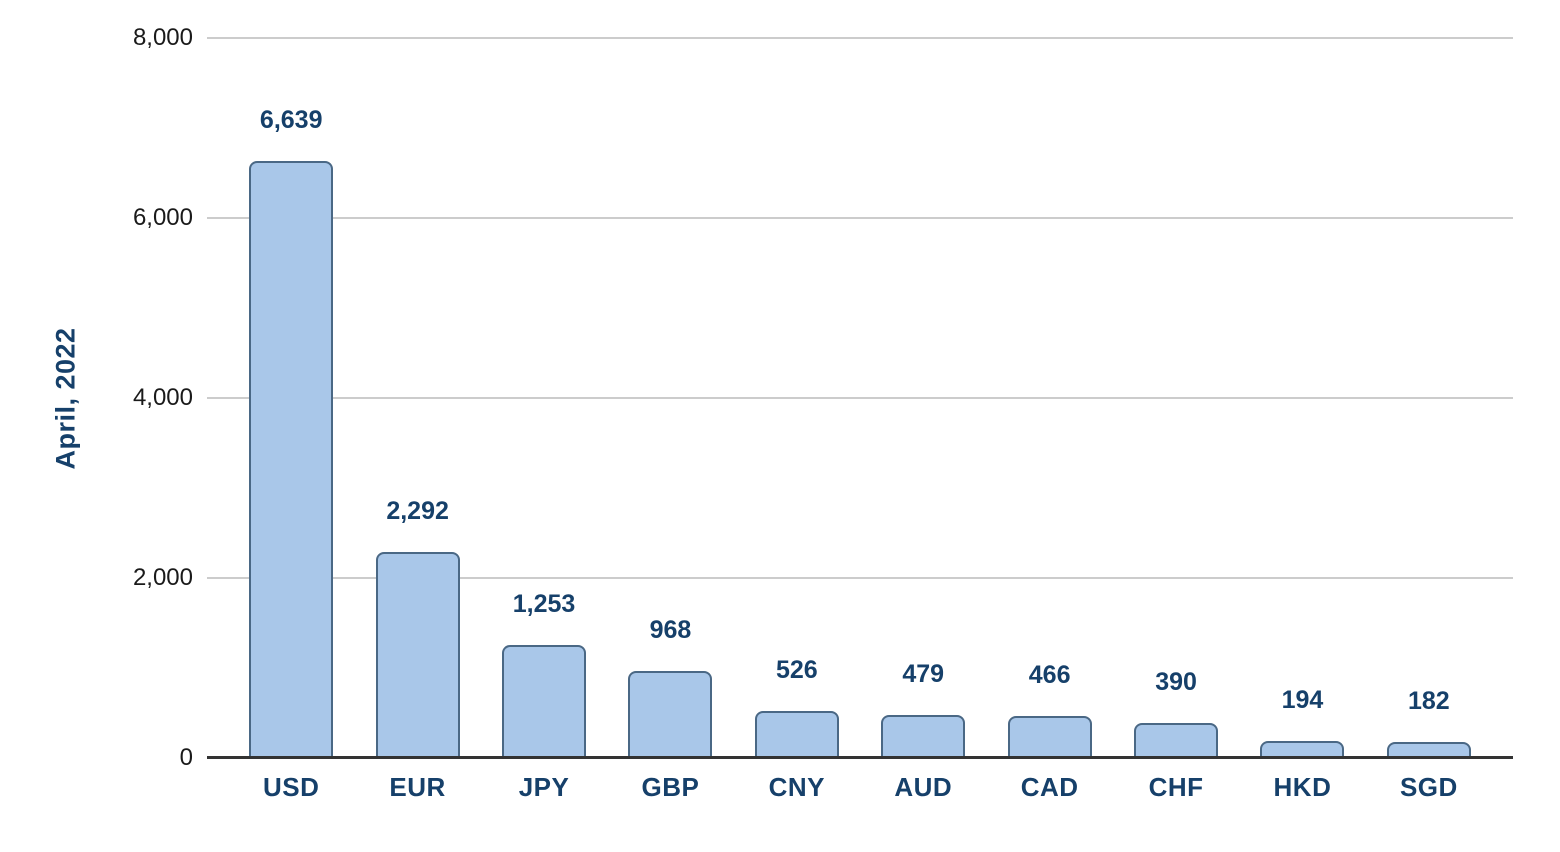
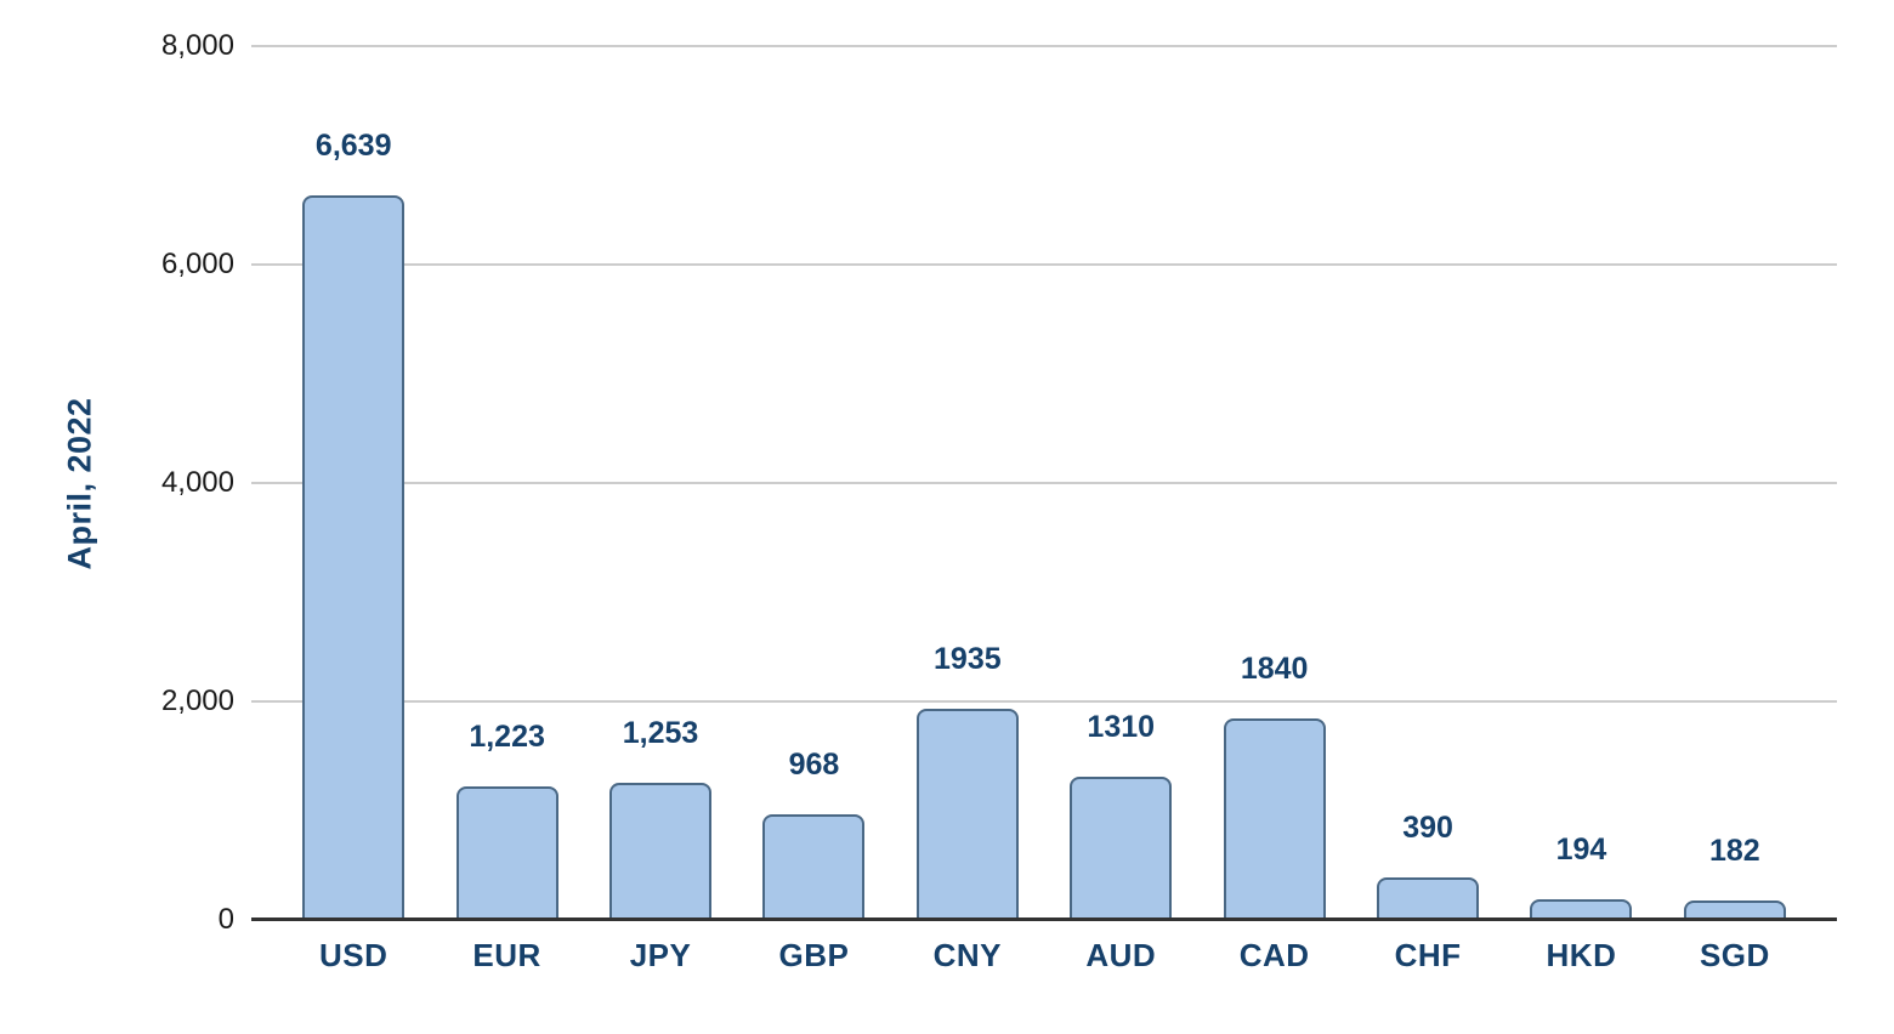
EUR: 2,292 -> 1,223
CNY: 526 -> 1935
AUD: 479 -> 1310
CAD: 466 -> 1840
